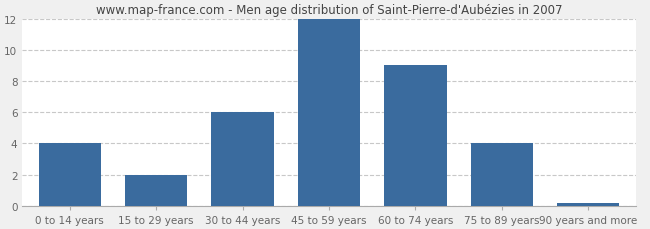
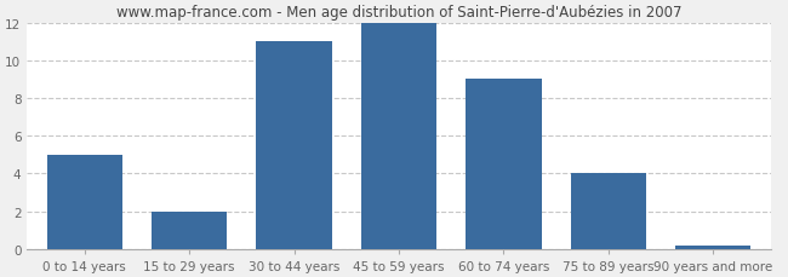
0 to 14 years: 4.0 -> 5.0
30 to 44 years: 6.0 -> 11.0
